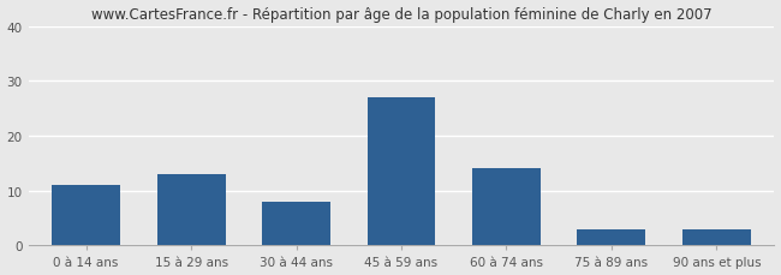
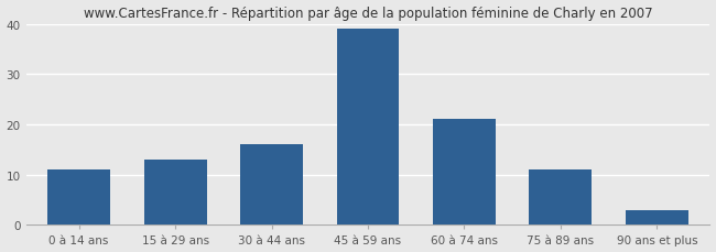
30 à 44 ans: 8 -> 16
45 à 59 ans: 27 -> 39
60 à 74 ans: 14 -> 21
75 à 89 ans: 3 -> 11
